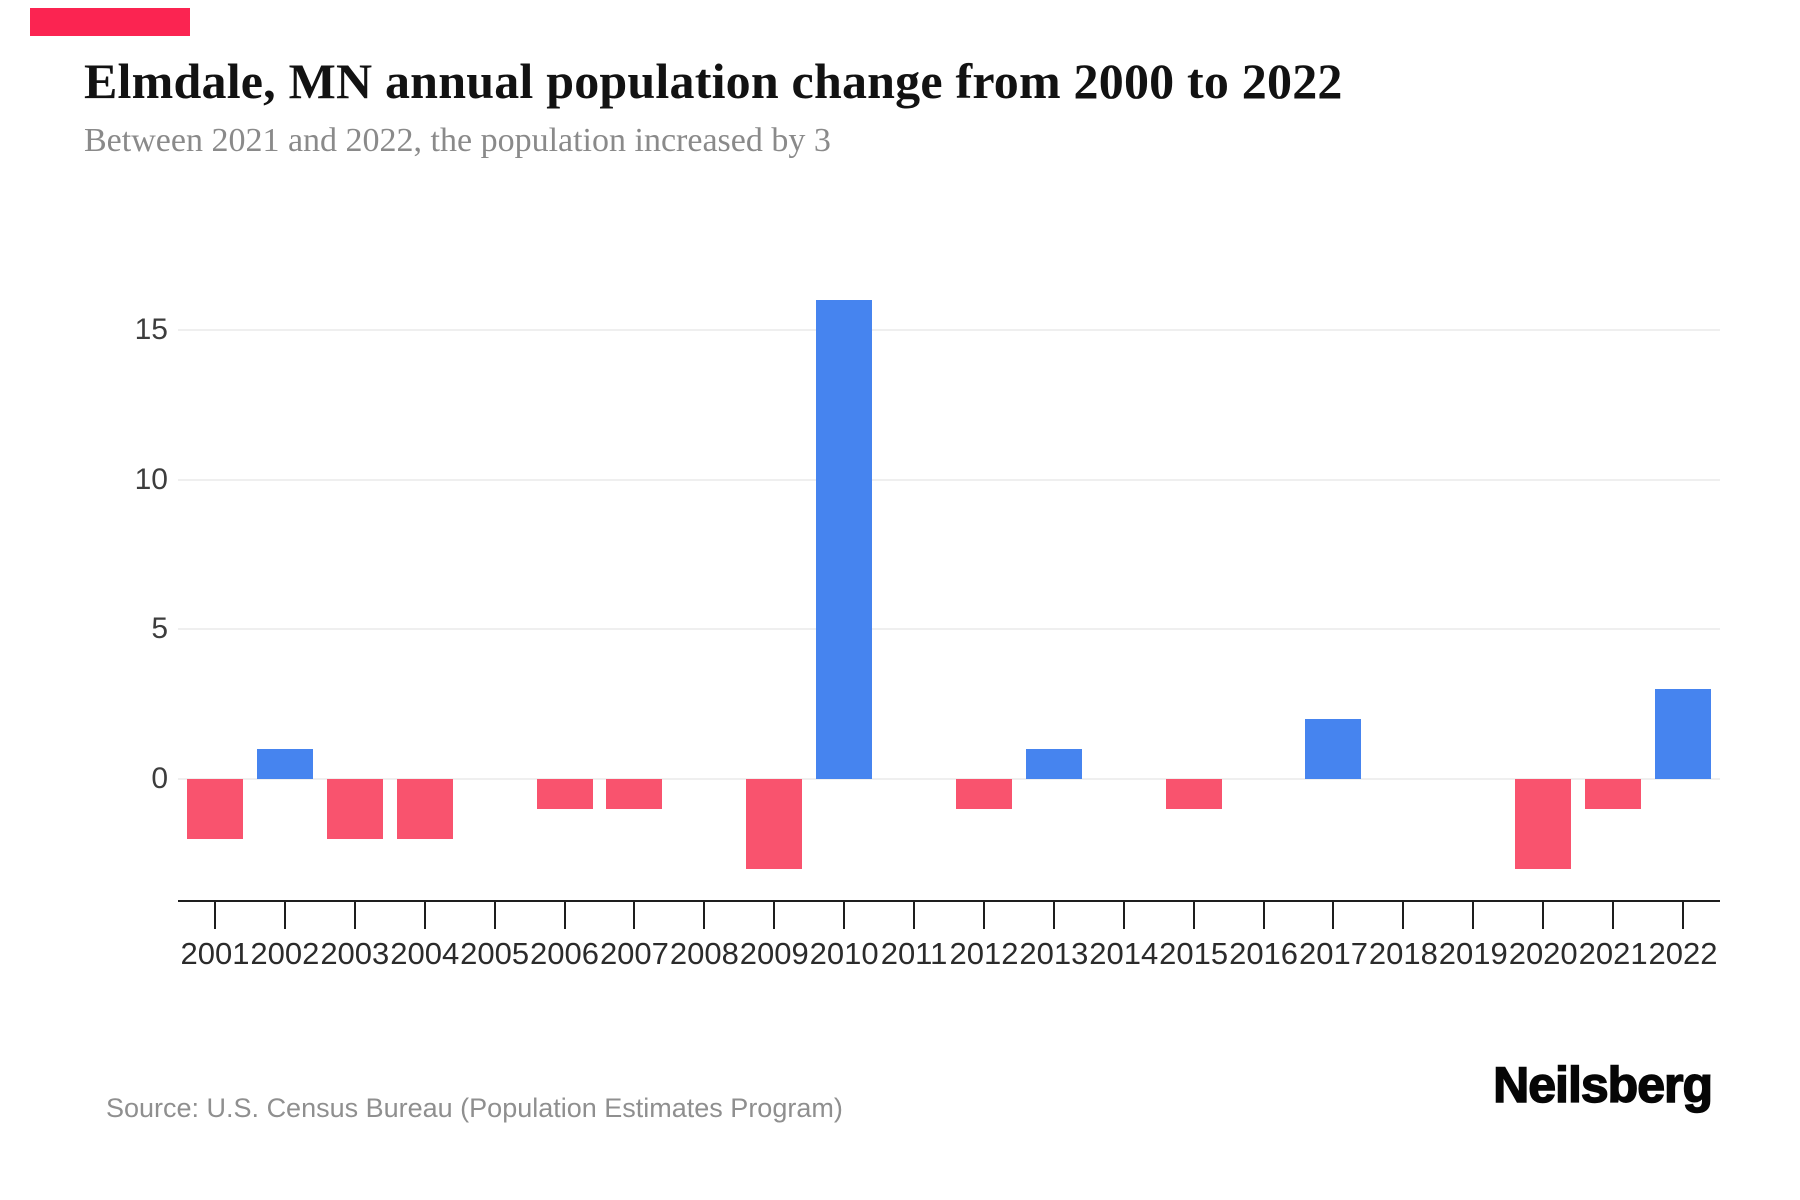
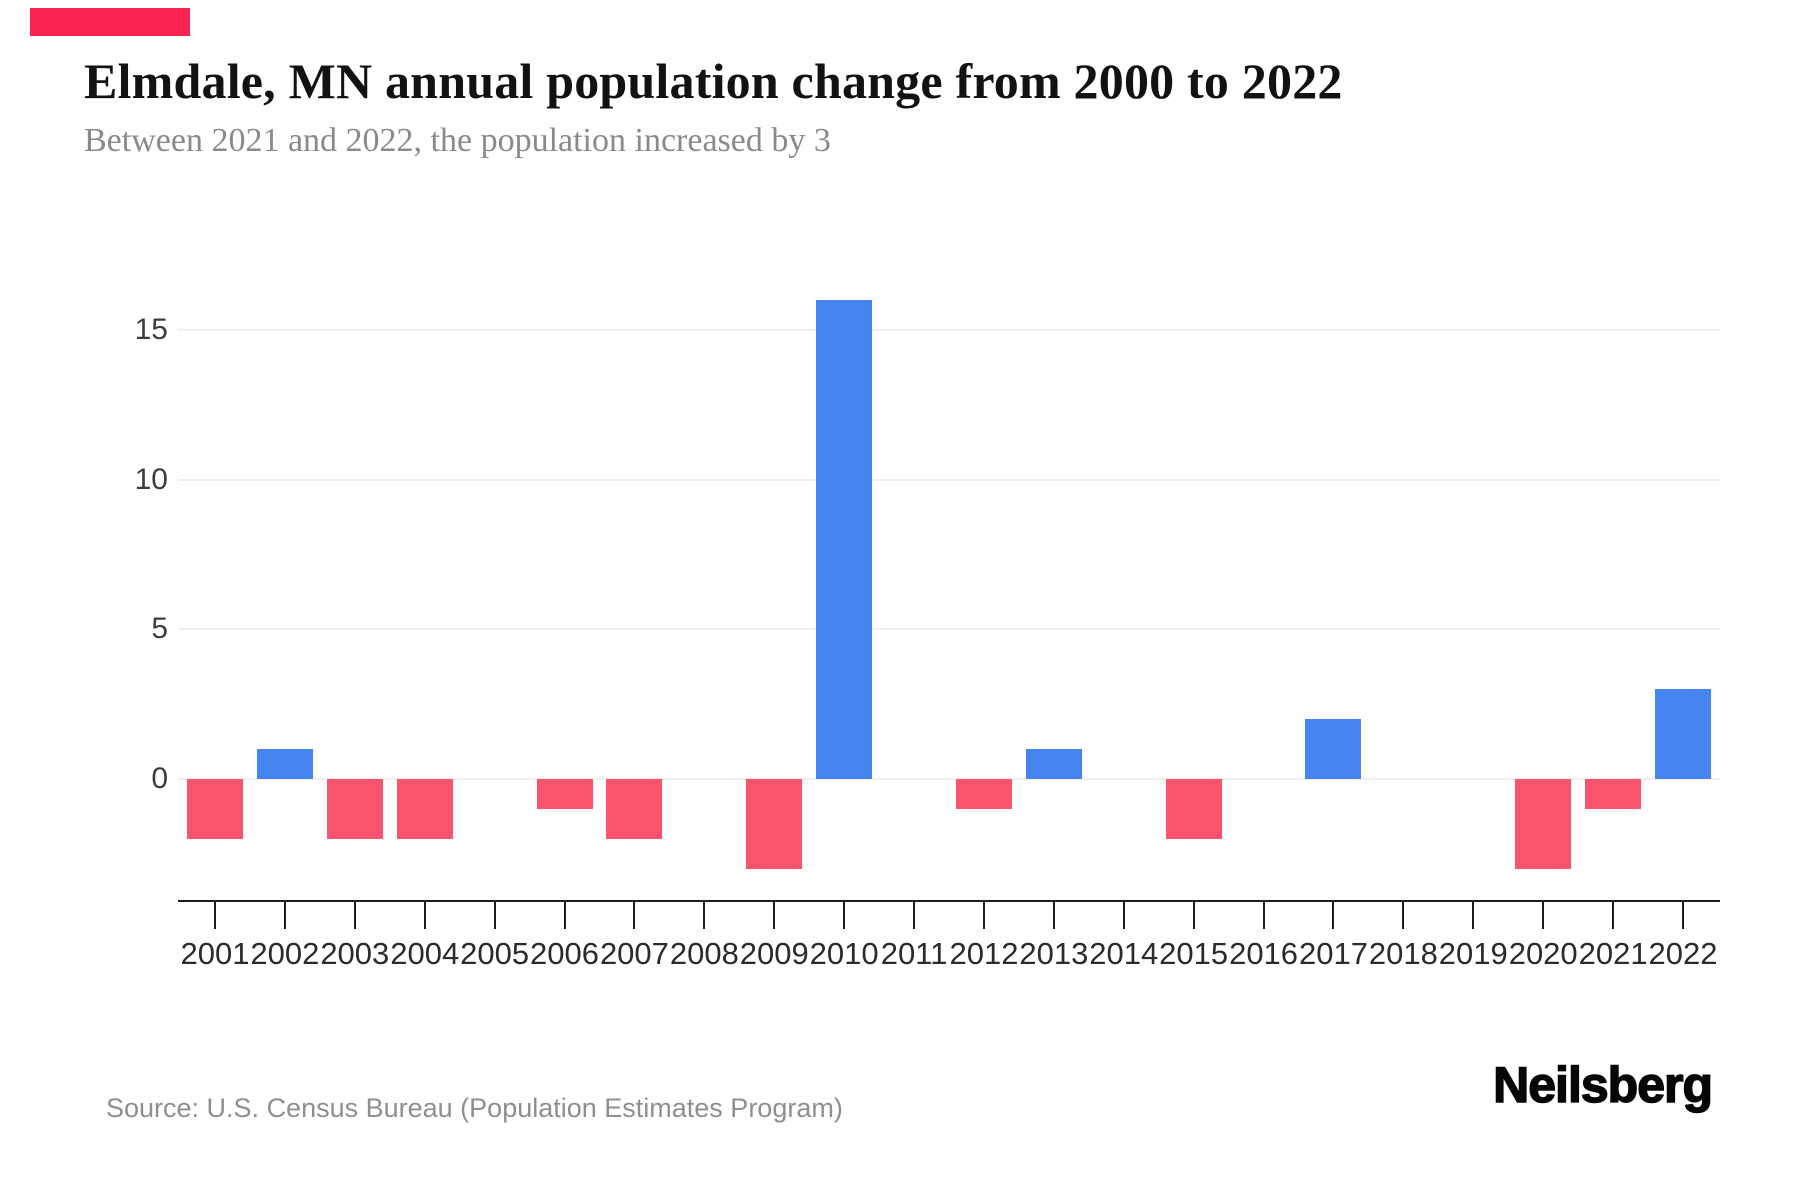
2007: -1 -> -2
2015: -1 -> -2
